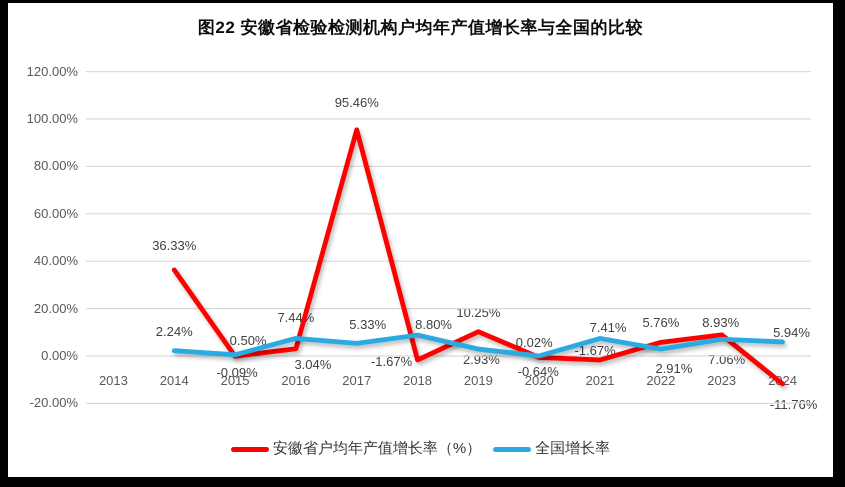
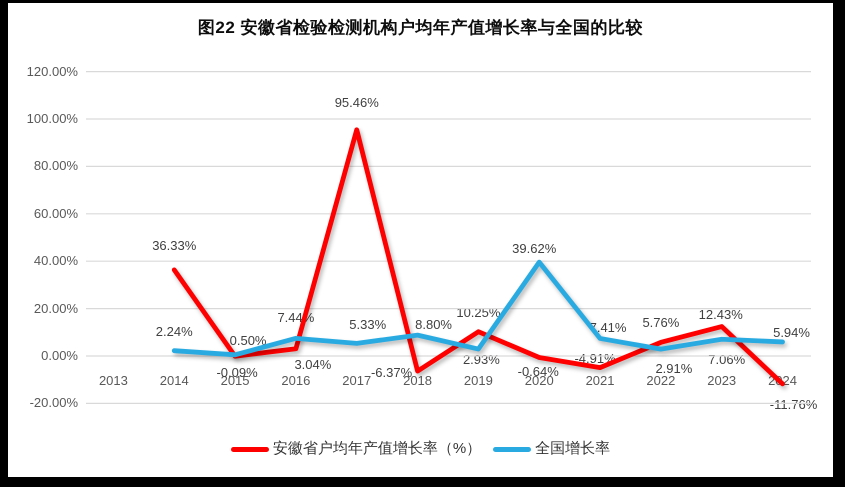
安徽省户均年产值增长率（%）/2018: -1.67% -> -6.37%
全国增长率/2020: 0.02% -> 39.62%
安徽省户均年产值增长率（%）/2021: -1.67% -> -4.91%
安徽省户均年产值增长率（%）/2023: 8.93% -> 12.43%
